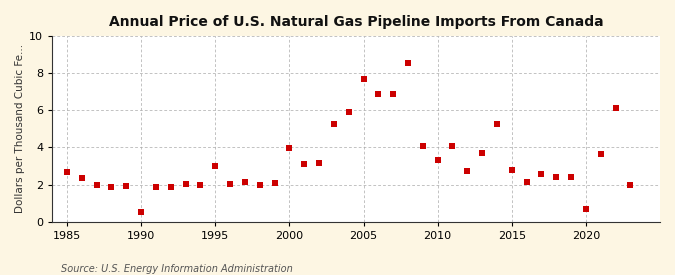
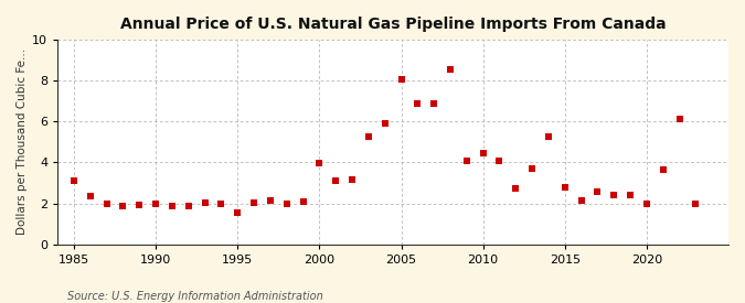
1985: 2.7 -> 3.1
1990: 0.5 -> 1.9
1995: 3.0 -> 1.6
2005: 7.7 -> 8.1
2010: 3.3 -> 4.5
2020: 0.7 -> 2.0
